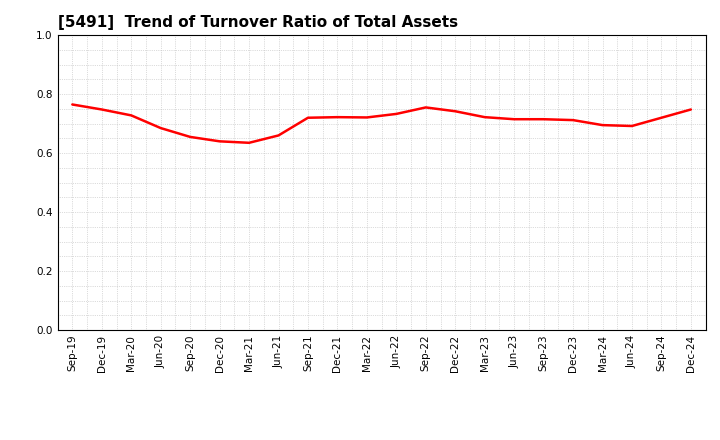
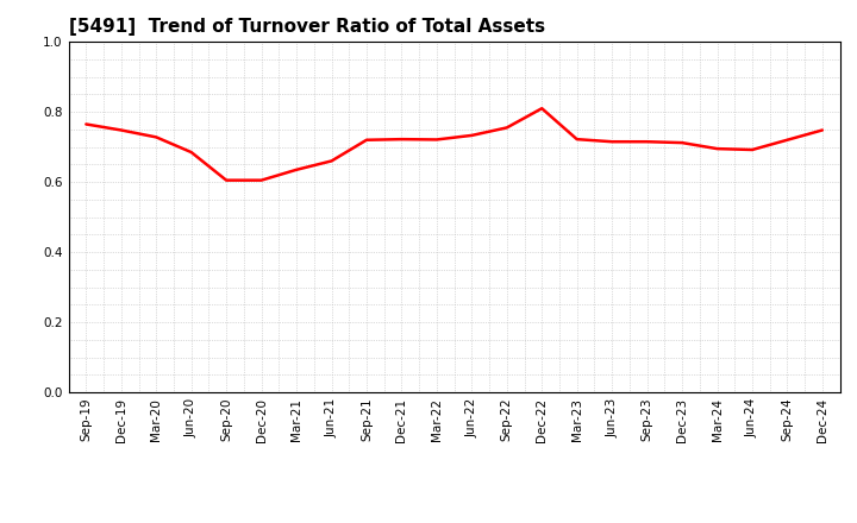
Sep-20: 0.655 -> 0.605
Dec-20: 0.640 -> 0.605
Dec-22: 0.742 -> 0.810
